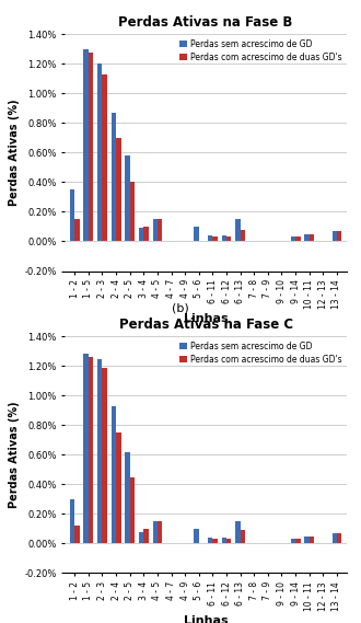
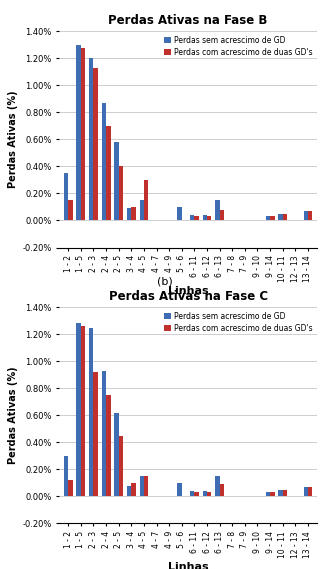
Perdas Ativas na Fase B/Perdas com acrescimo de duas GD's/4 - 5: 0.15% -> 0.30%
Perdas Ativas na Fase C/Perdas com acrescimo de duas GD's/2 - 3: 1.19% -> 0.92%
